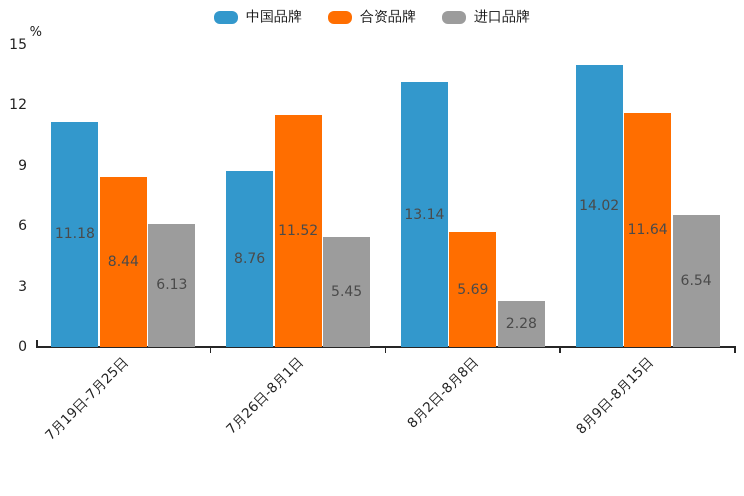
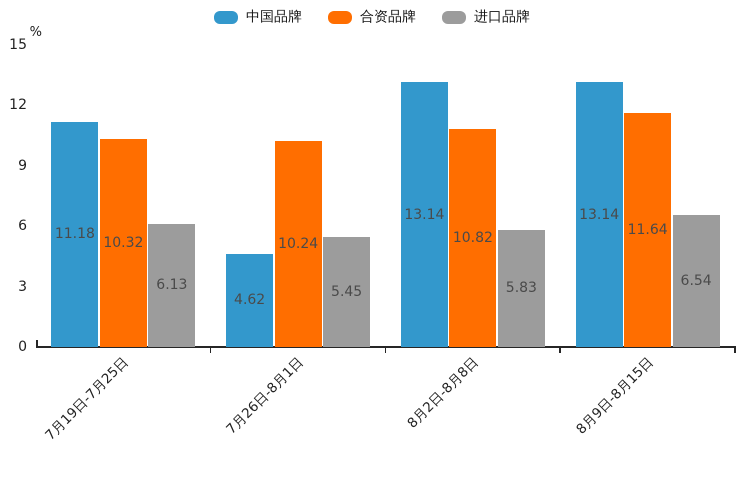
合资品牌/7月19日-7月25日: 8.44 -> 10.32
中国品牌/7月26日-8月1日: 8.76 -> 4.62
合资品牌/7月26日-8月1日: 11.52 -> 10.24
合资品牌/8月2日-8月8日: 5.69 -> 10.82
进口品牌/8月2日-8月8日: 2.28 -> 5.83
中国品牌/8月9日-8月15日: 14.02 -> 13.14
